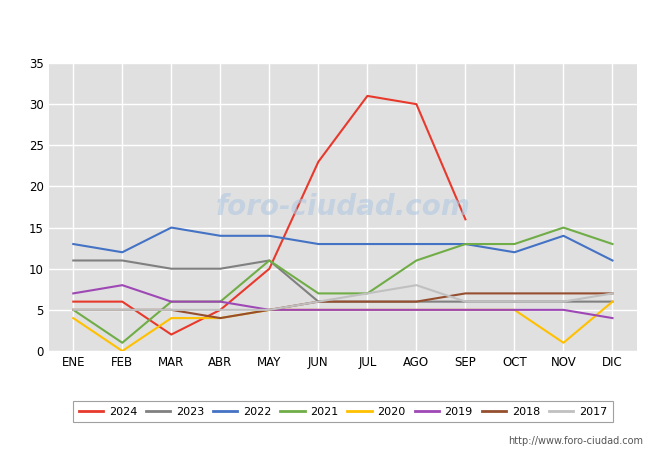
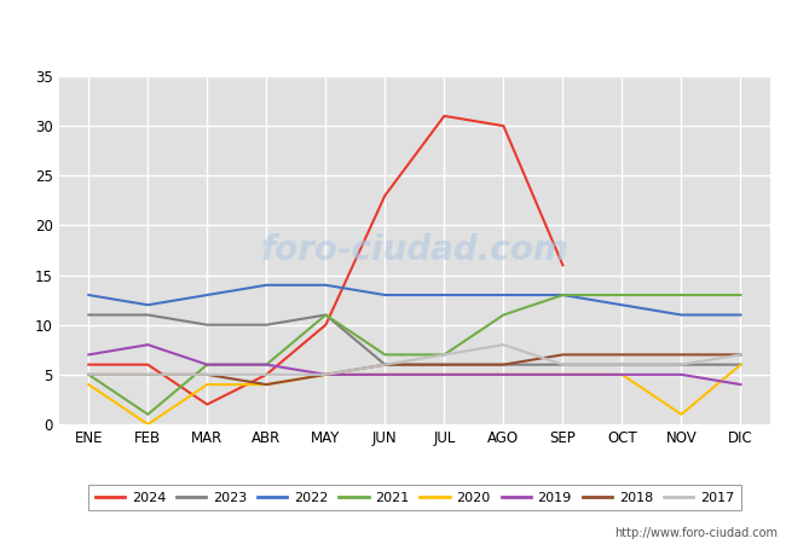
2022/MAR: 15 -> 13
2022/NOV: 14 -> 11
2021/NOV: 15 -> 13
